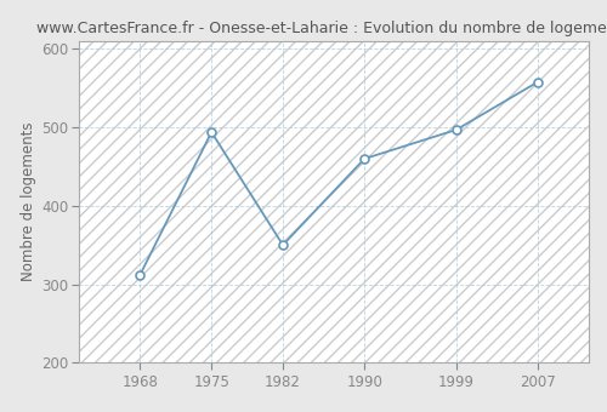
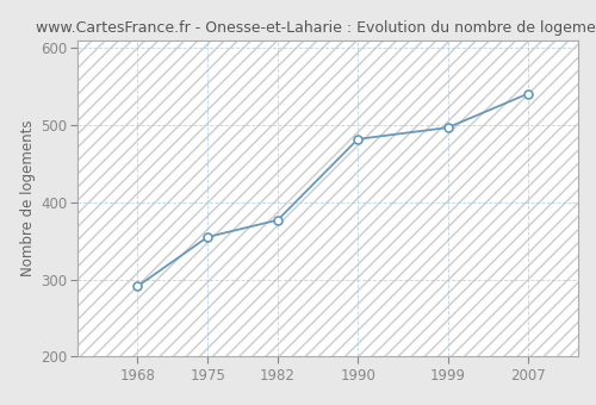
1968: 312 -> 291
1975: 494 -> 355
1982: 350 -> 377
1990: 460 -> 482
2007: 558 -> 541
